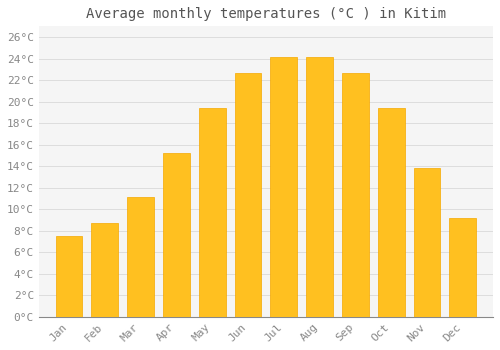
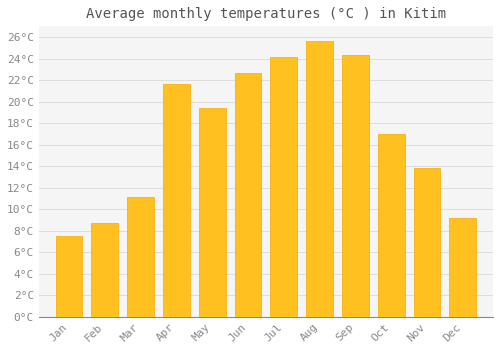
Apr: 15.2°C -> 21.6°C
Aug: 24.1°C -> 25.6°C
Sep: 22.7°C -> 24.3°C
Oct: 19.4°C -> 17.0°C
